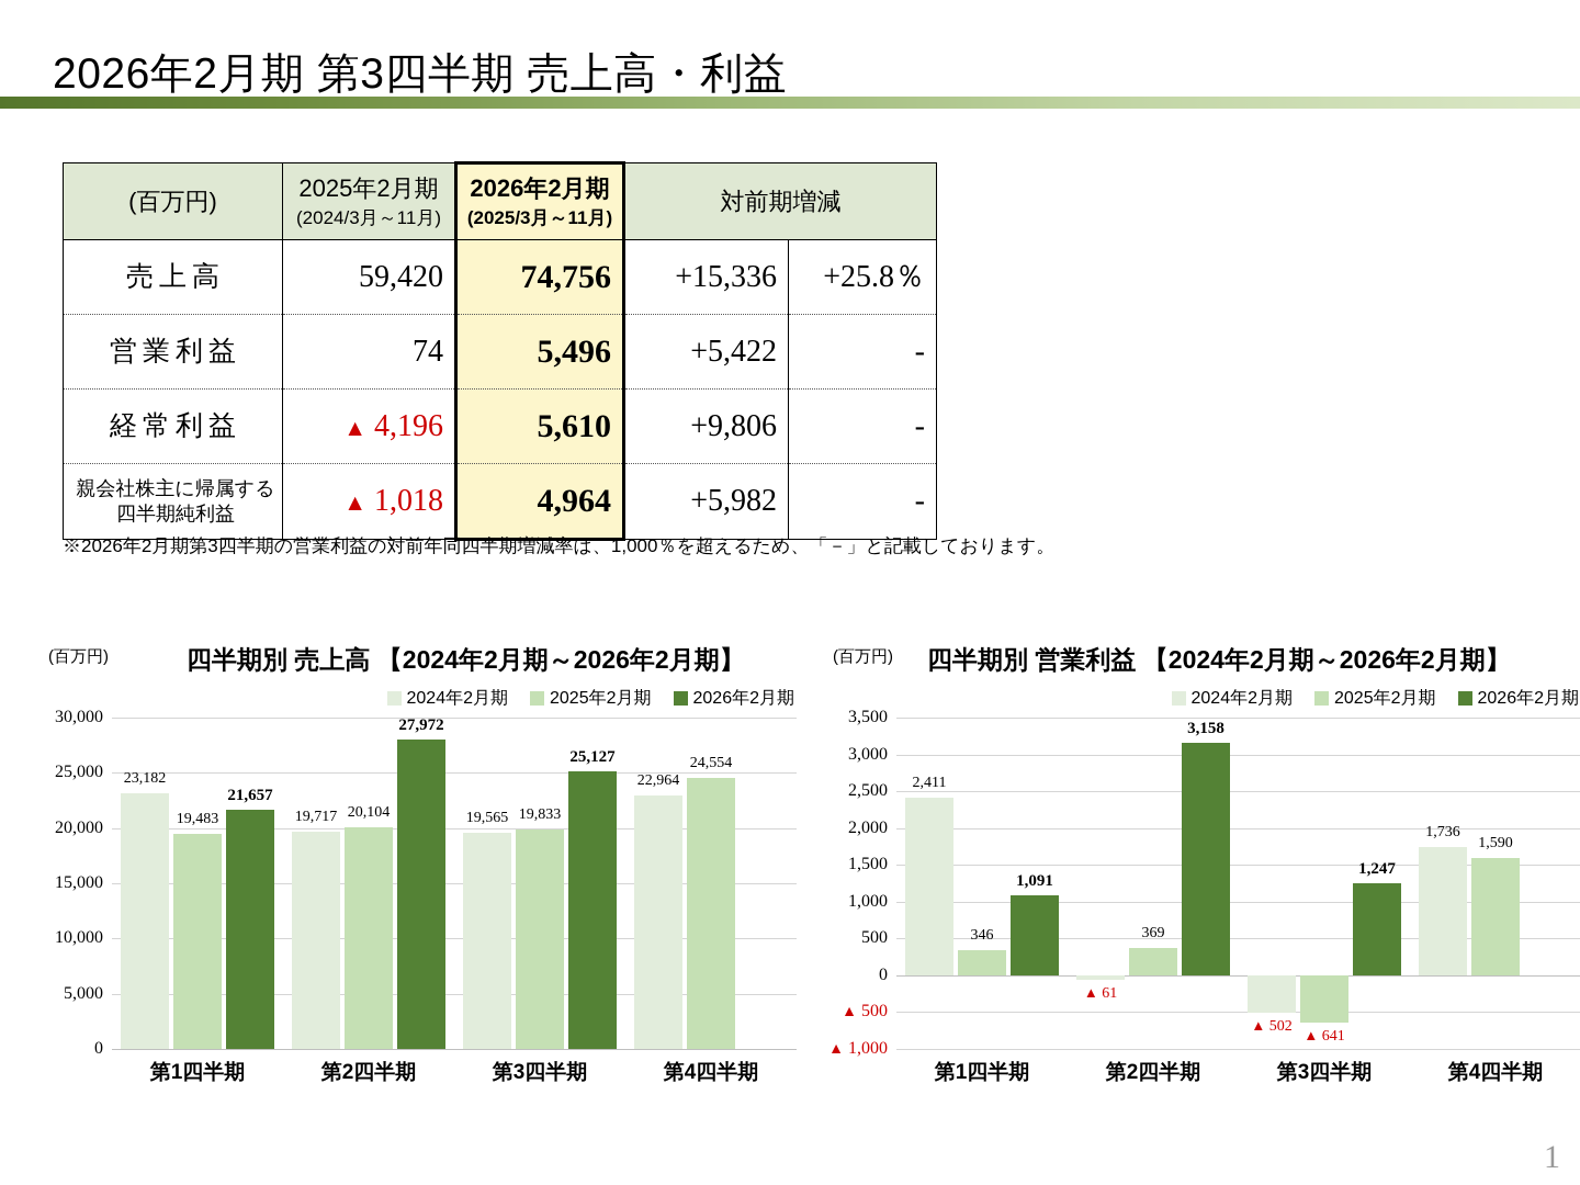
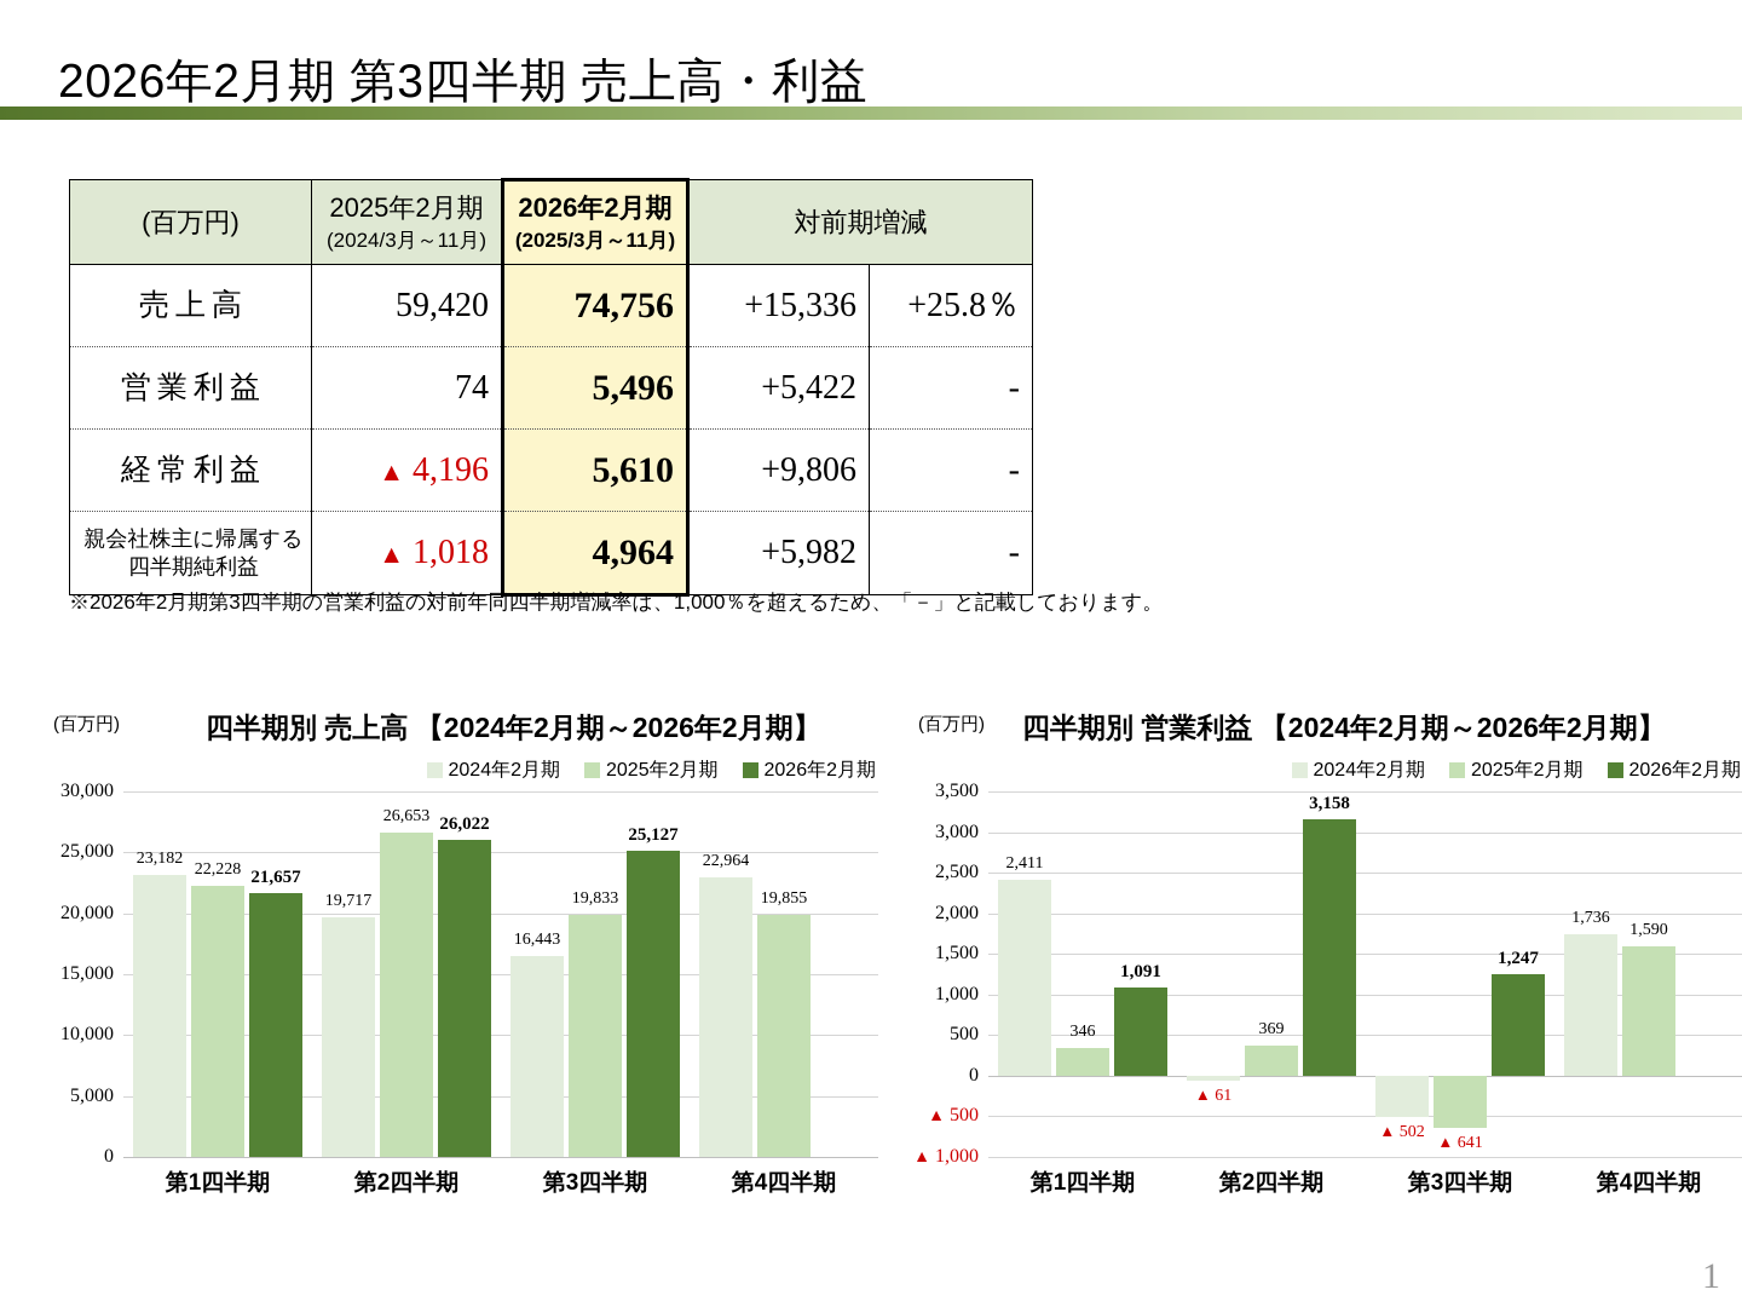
四半期別 売上高 【2024年2月期～2026年2月期】/2025年2月期/第1四半期: 19,483 -> 22,228
四半期別 売上高 【2024年2月期～2026年2月期】/2025年2月期/第2四半期: 20,104 -> 26,653
四半期別 売上高 【2024年2月期～2026年2月期】/2026年2月期/第2四半期: 27,972 -> 26,022
四半期別 売上高 【2024年2月期～2026年2月期】/2024年2月期/第3四半期: 19,565 -> 16,443
四半期別 売上高 【2024年2月期～2026年2月期】/2025年2月期/第4四半期: 24,554 -> 19,855
